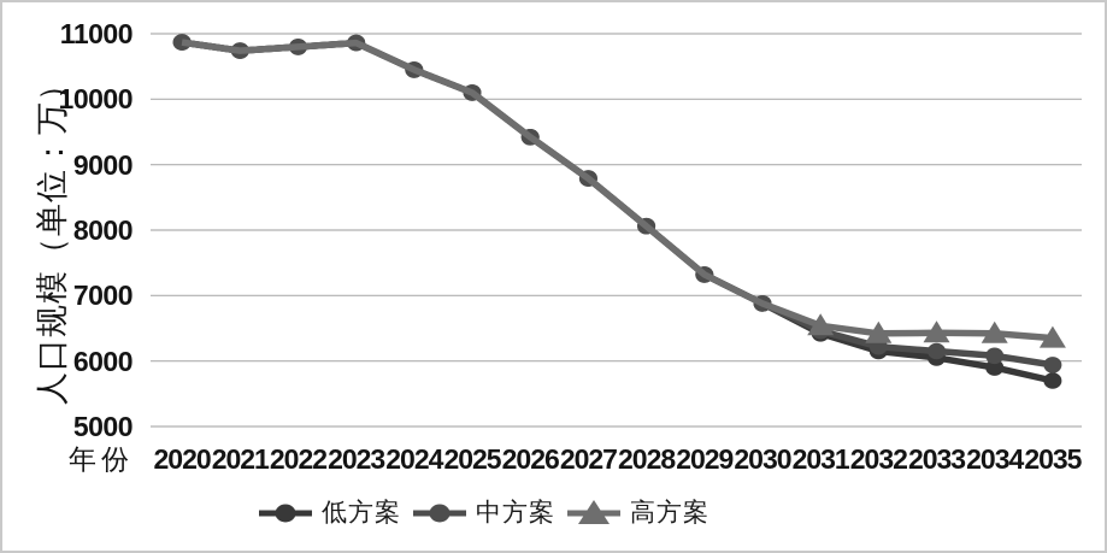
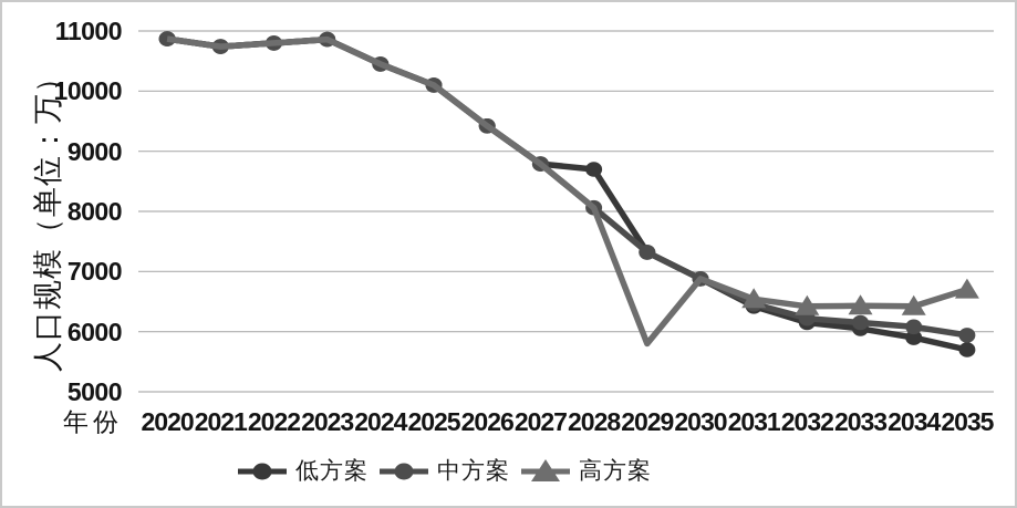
低方案/2028: 8100 -> 8700
高方案/2029: 7300 -> 5800
高方案/2035: 6400 -> 6700
